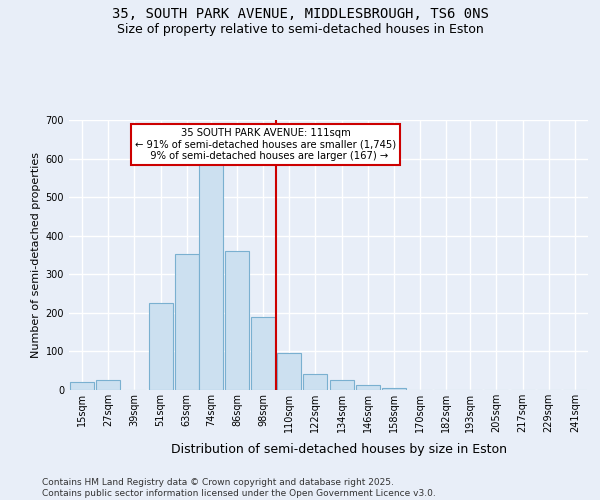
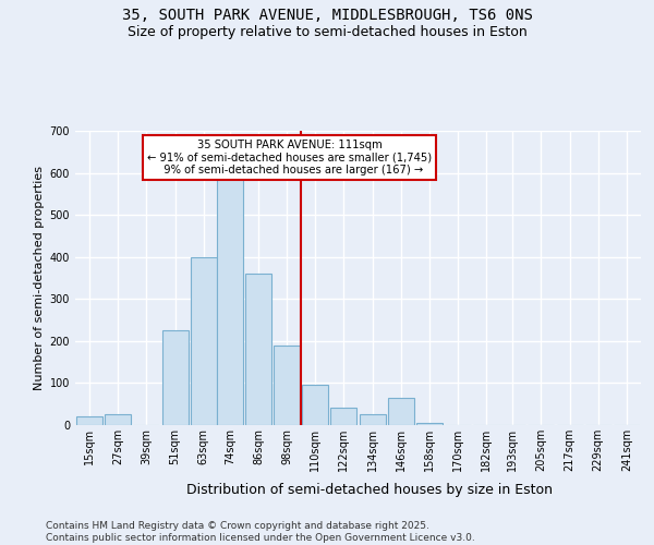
63sqm: 353 -> 400
146sqm: 12 -> 65
